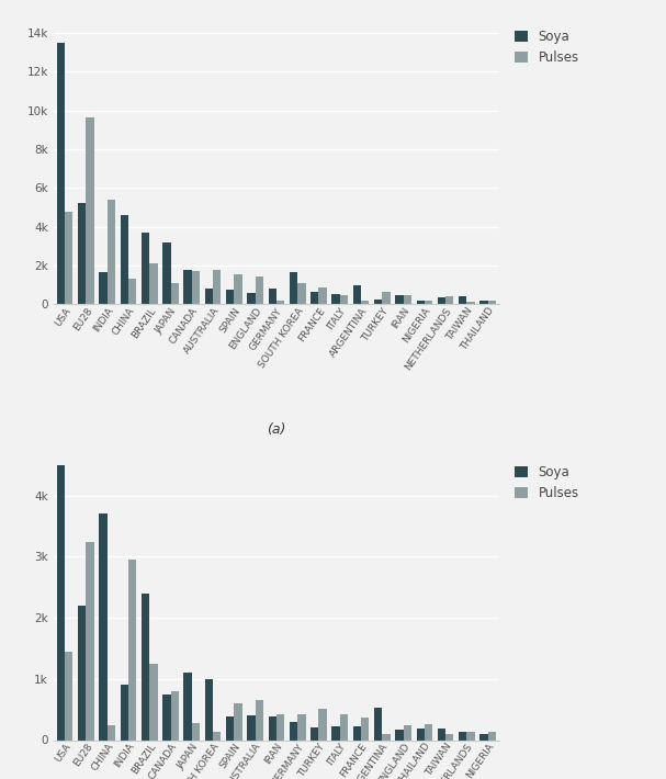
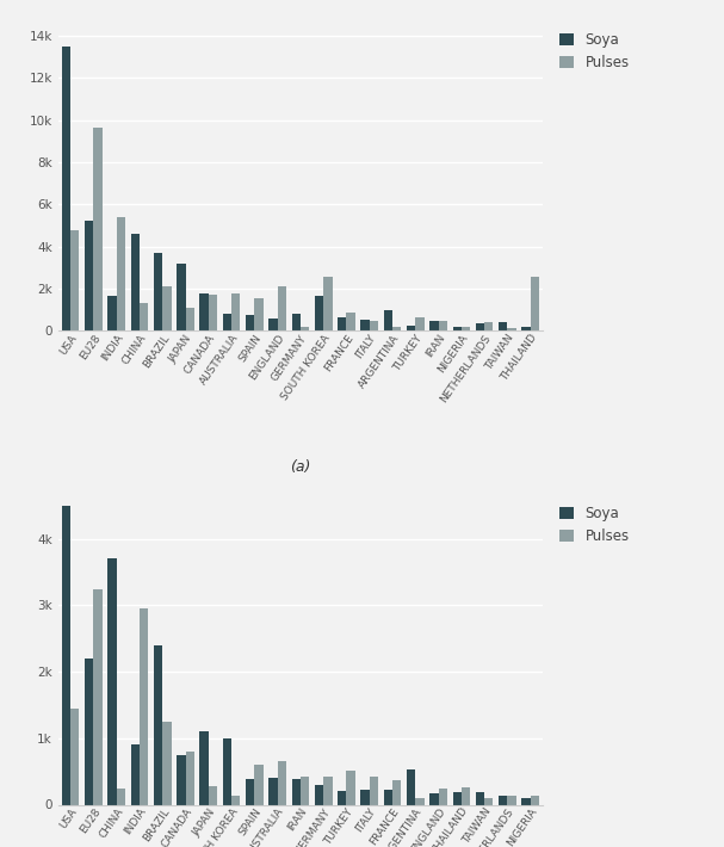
Pulses/ENGLAND: 1.4k -> 2.1k
Pulses/SOUTH KOREA: 1.1k -> 2.6k
Pulses/THAILAND: 0.2k -> 2.6k
